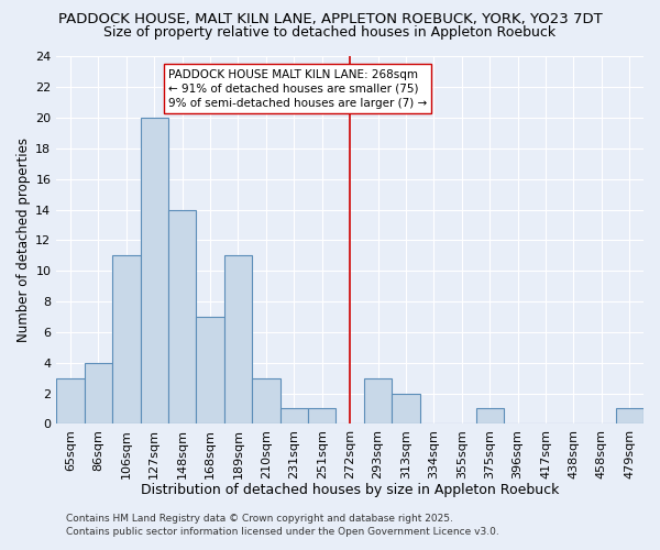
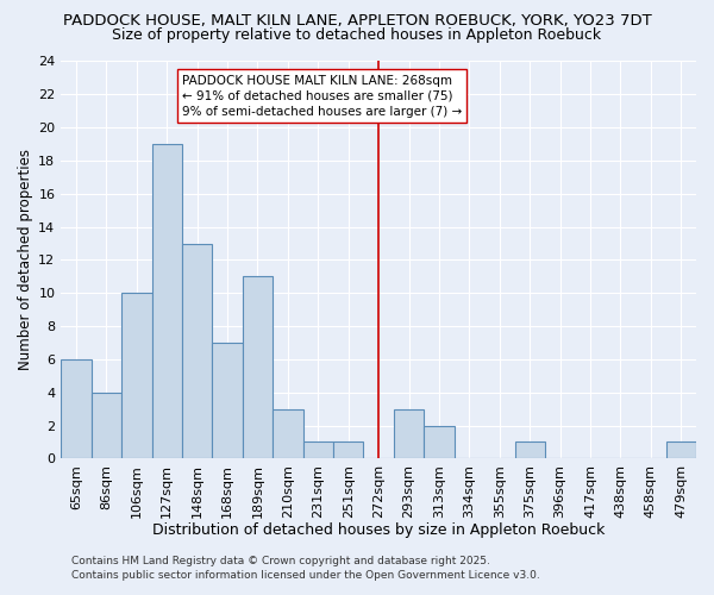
65sqm: 3 -> 6
106sqm: 11 -> 10
127sqm: 20 -> 19
148sqm: 14 -> 13
